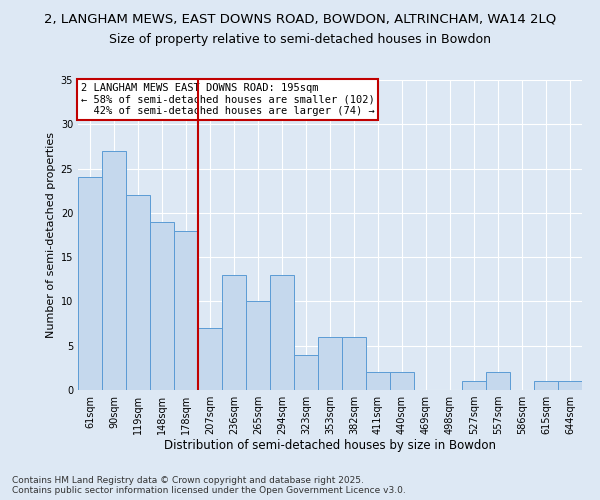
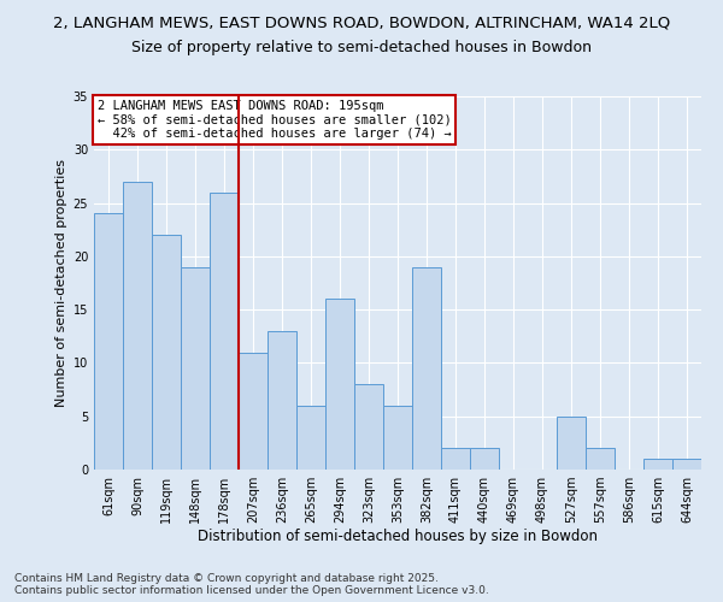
178sqm: 18 -> 26
207sqm: 7 -> 11
265sqm: 10 -> 6
294sqm: 13 -> 16
323sqm: 4 -> 8
382sqm: 6 -> 19
527sqm: 1 -> 5
